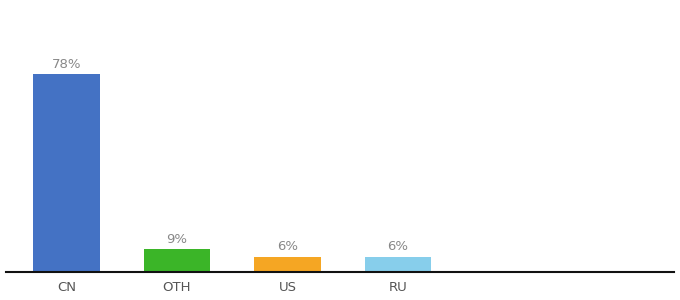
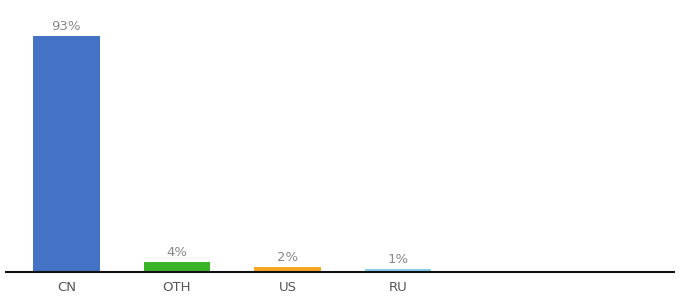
CN: 78% -> 93%
OTH: 9% -> 4%
US: 6% -> 2%
RU: 6% -> 1%
